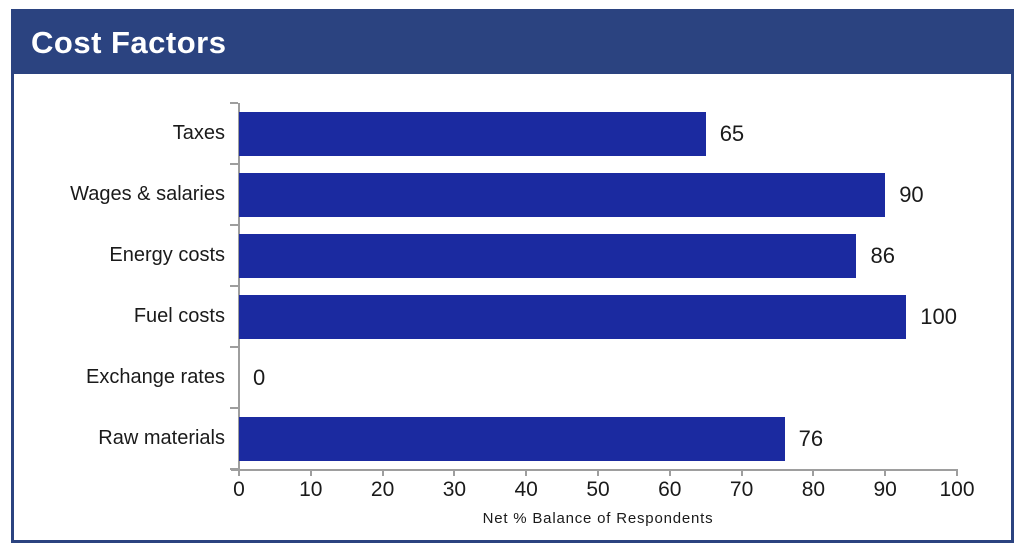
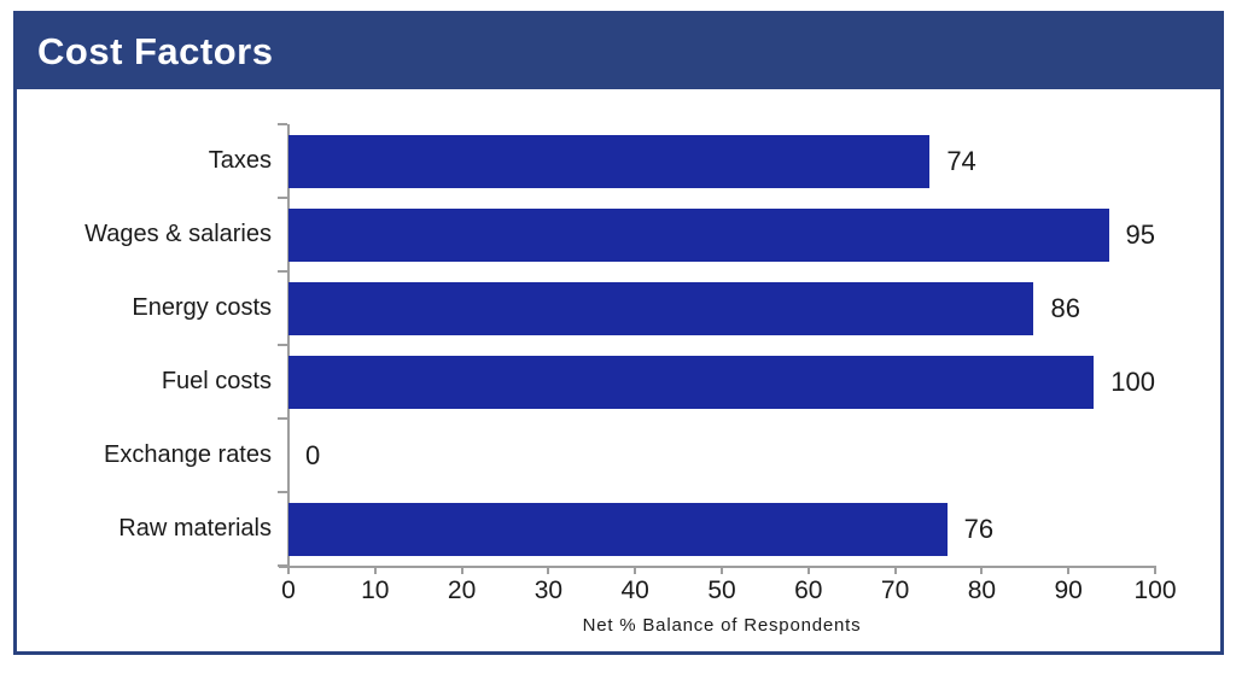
Taxes: 65 -> 74
Wages & salaries: 90 -> 95
